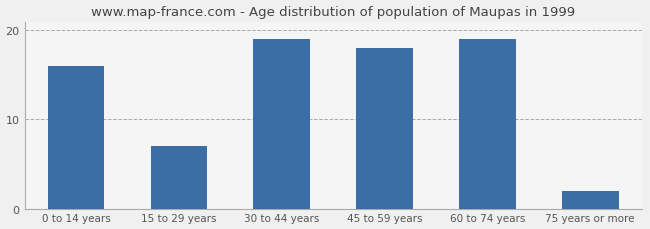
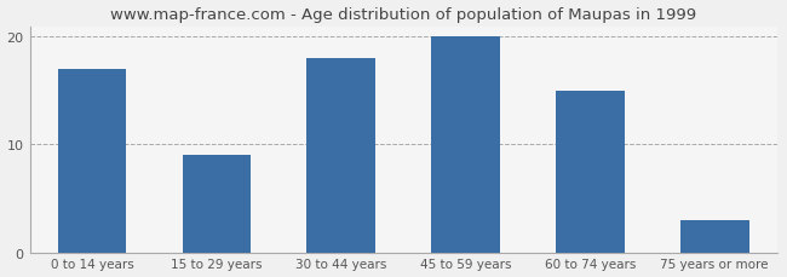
0 to 14 years: 16 -> 17
15 to 29 years: 7 -> 9
30 to 44 years: 19 -> 18
45 to 59 years: 18 -> 20
60 to 74 years: 19 -> 15
75 years or more: 2 -> 3
